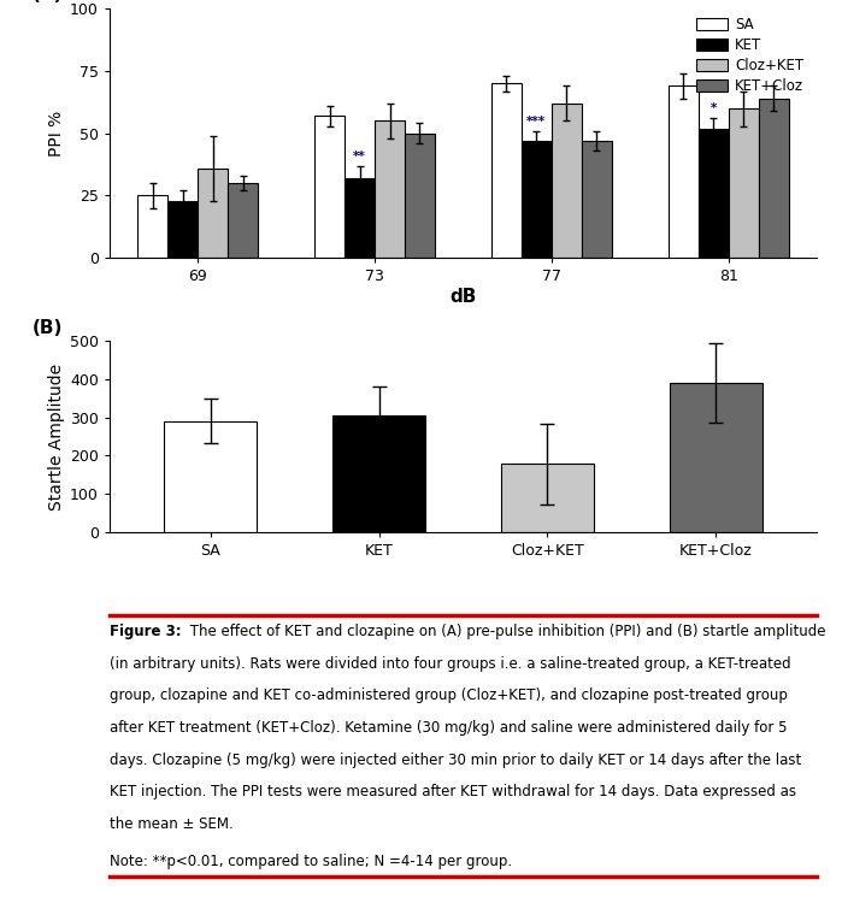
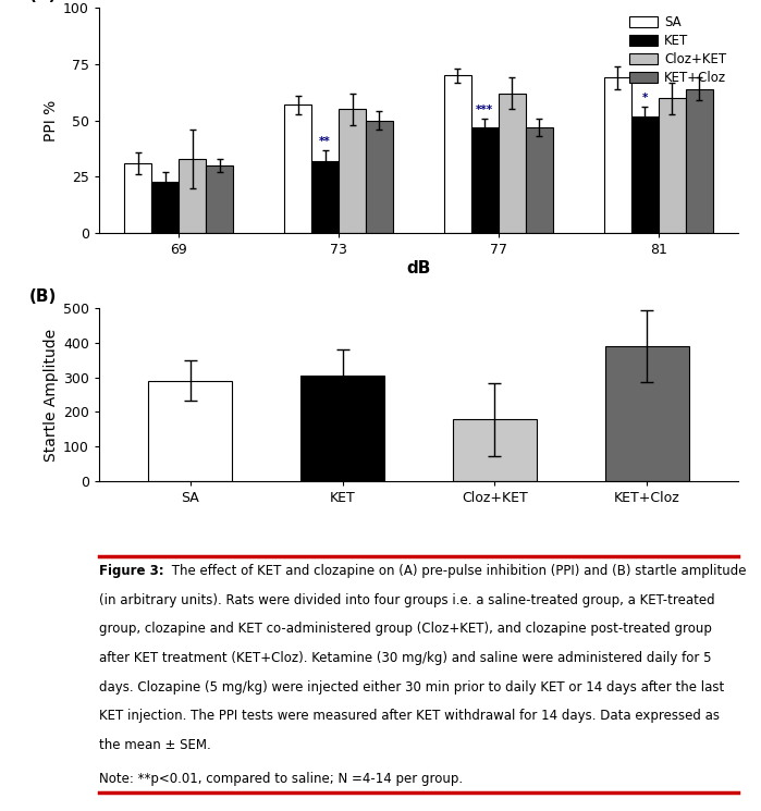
SA/69: 25 -> 31
Cloz+KET/69: 36 -> 33
